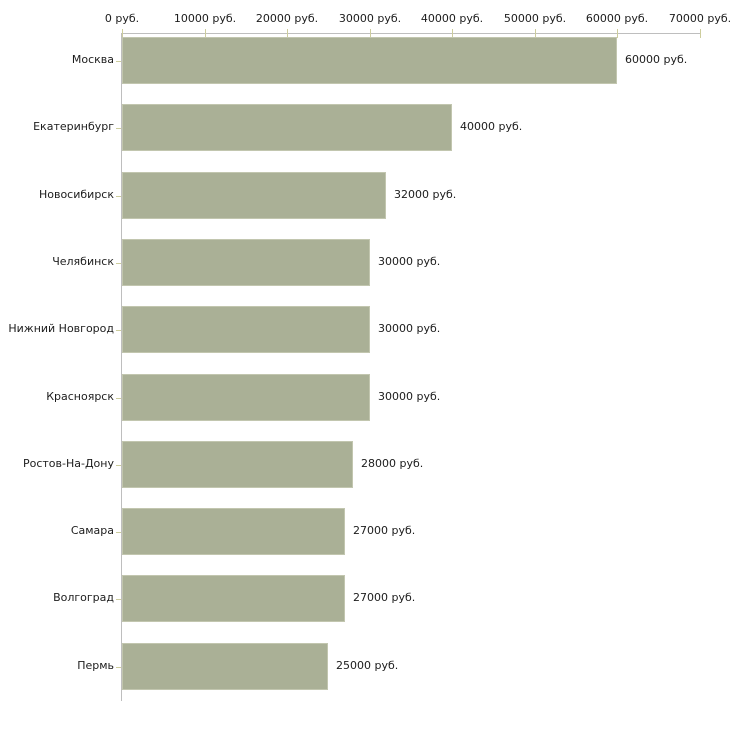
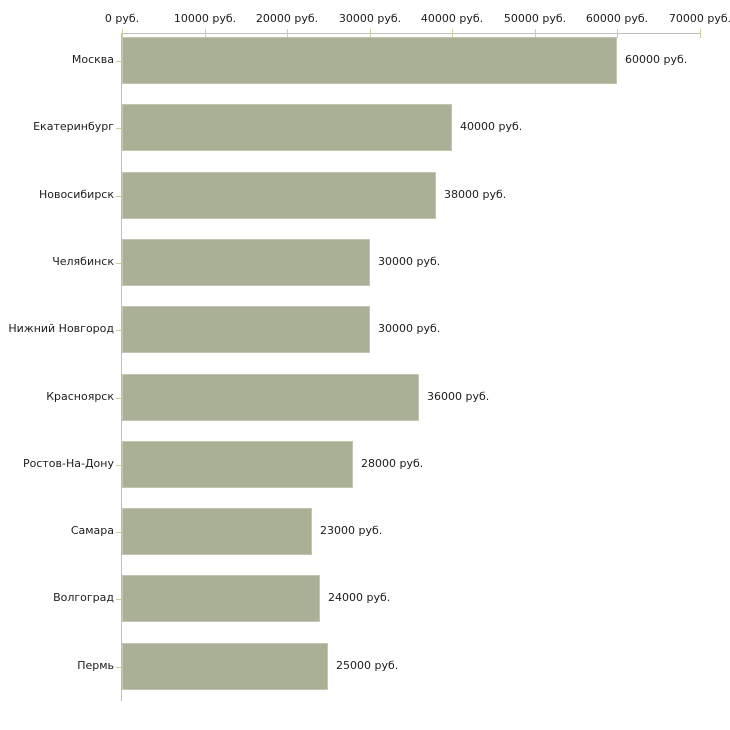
Новосибирск: 32000 -> 38000
Красноярск: 30000 -> 36000
Самара: 27000 -> 23000
Волгоград: 27000 -> 24000
